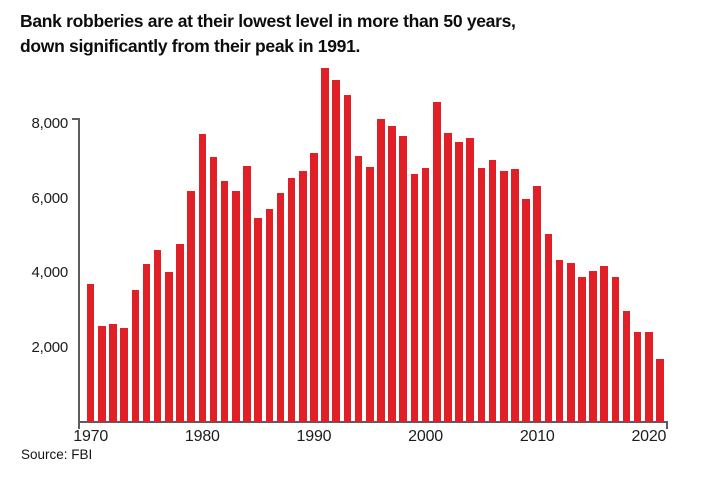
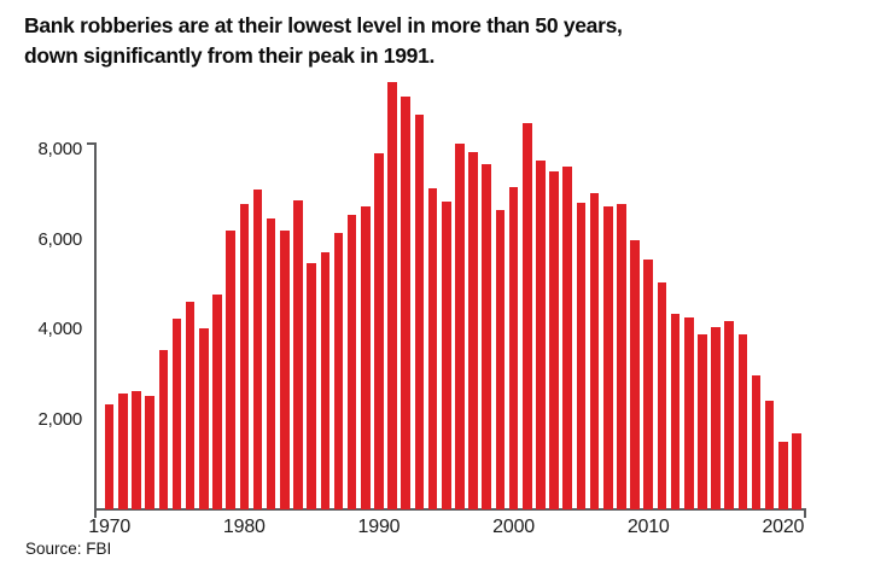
1970: 3700 -> 2300
1980: 7700 -> 6800
1990: 7200 -> 7900
2000: 6800 -> 7200
2010: 6300 -> 5500
2020: 2400 -> 1500
